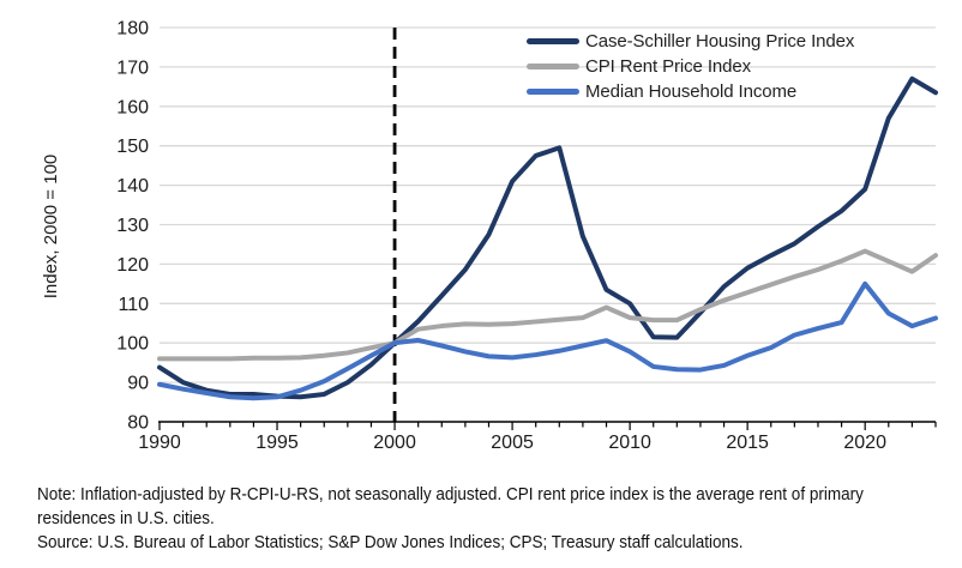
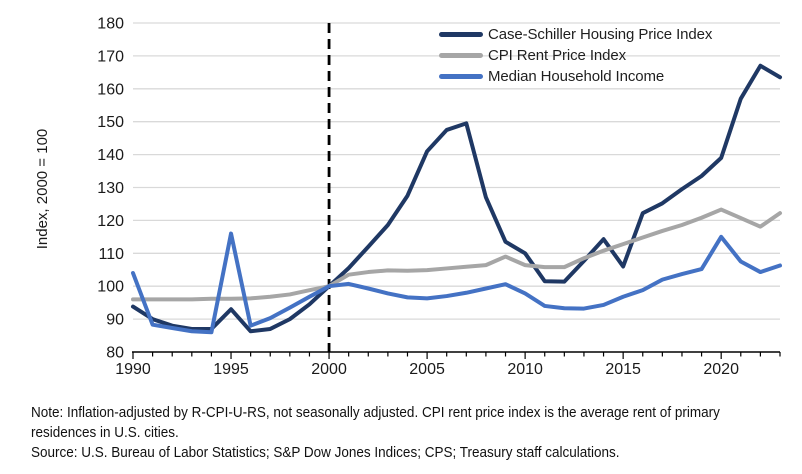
Median Household Income/1990: 90 -> 104
Case-Schiller Housing Price Index/1995: 86 -> 93
Median Household Income/1995: 86 -> 116
Case-Schiller Housing Price Index/2015: 119 -> 106
